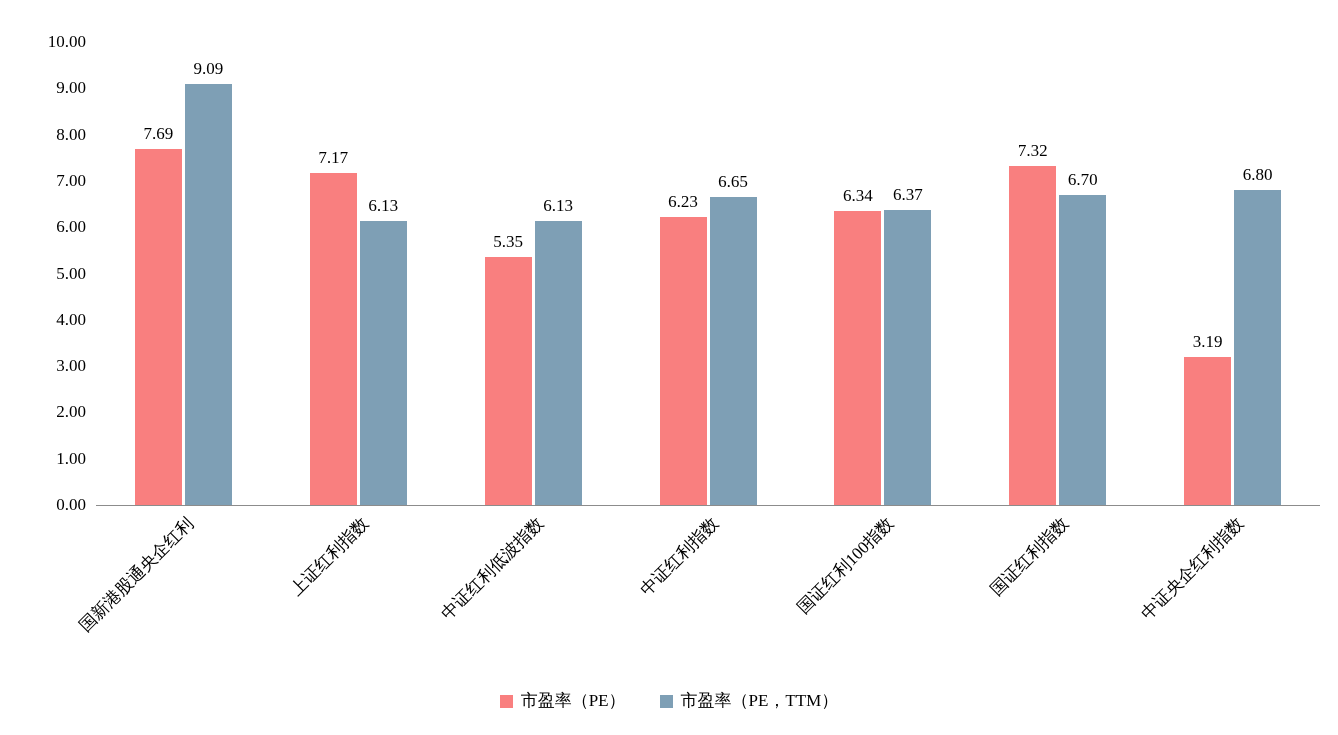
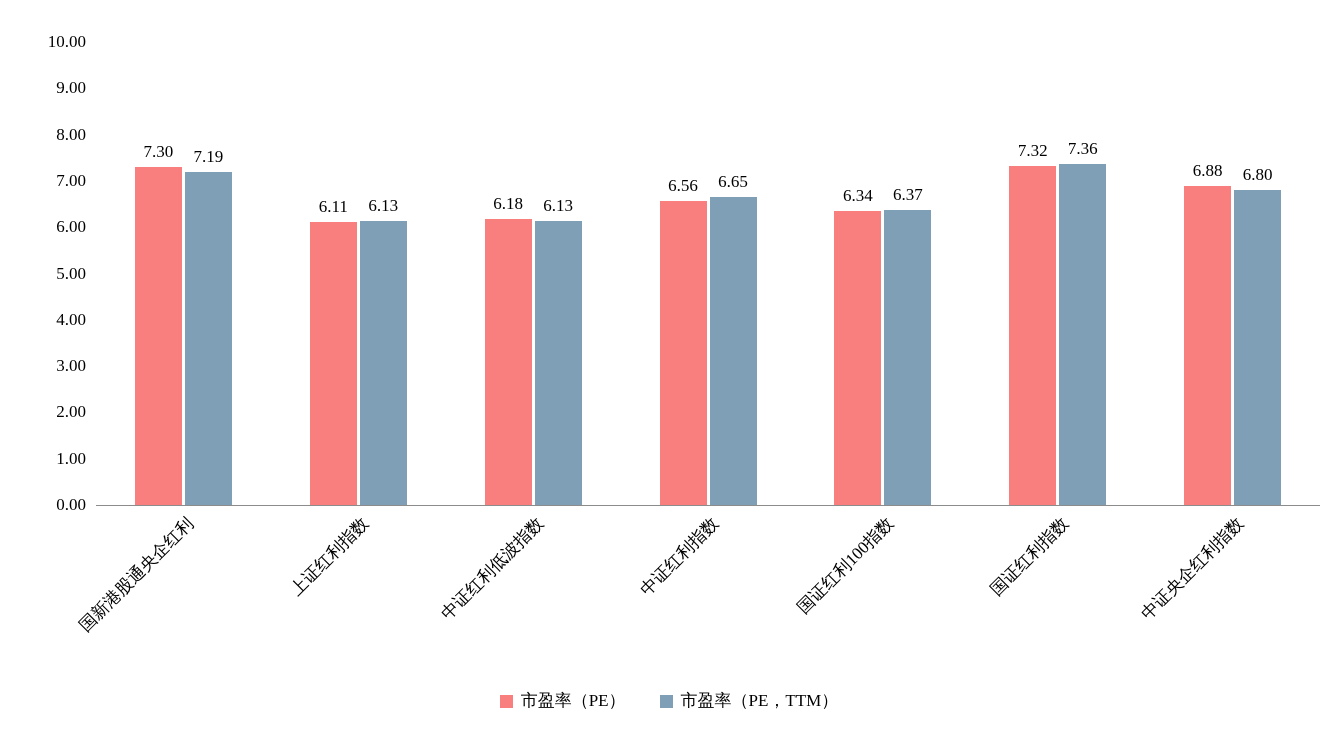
市盈率（PE）/国新港股通央企红利: 7.69 -> 7.30
市盈率（PE，TTM）/国新港股通央企红利: 9.09 -> 7.19
市盈率（PE）/上证红利指数: 7.17 -> 6.11
市盈率（PE）/中证红利低波指数: 5.35 -> 6.18
市盈率（PE）/中证红利指数: 6.23 -> 6.56
市盈率（PE，TTM）/国证红利指数: 6.70 -> 7.36
市盈率（PE）/中证央企红利指数: 3.19 -> 6.88
